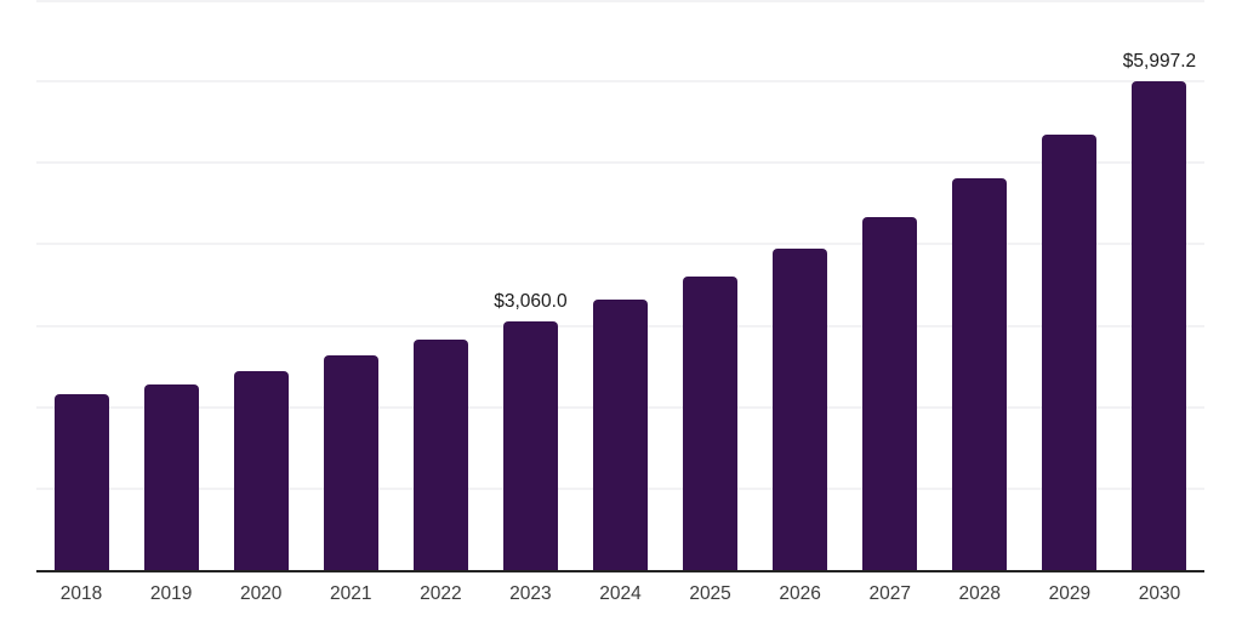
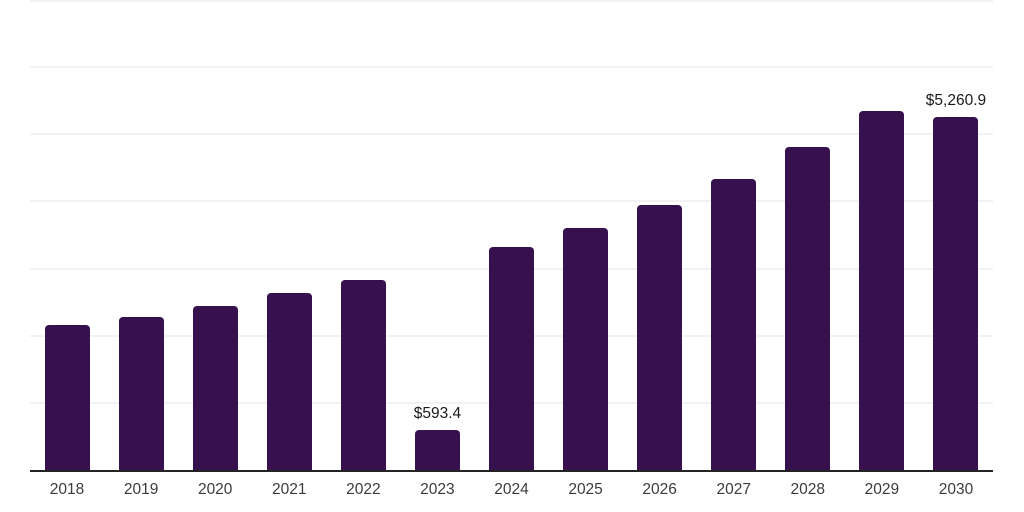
2023: $3,060.0 -> $593.4
2030: $5,997.2 -> $5,260.9
